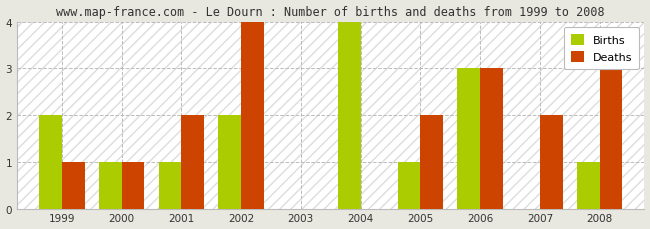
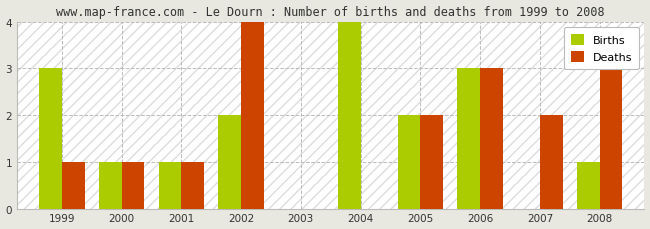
Births/1999: 2 -> 3
Deaths/2001: 2 -> 1
Births/2005: 1 -> 2
